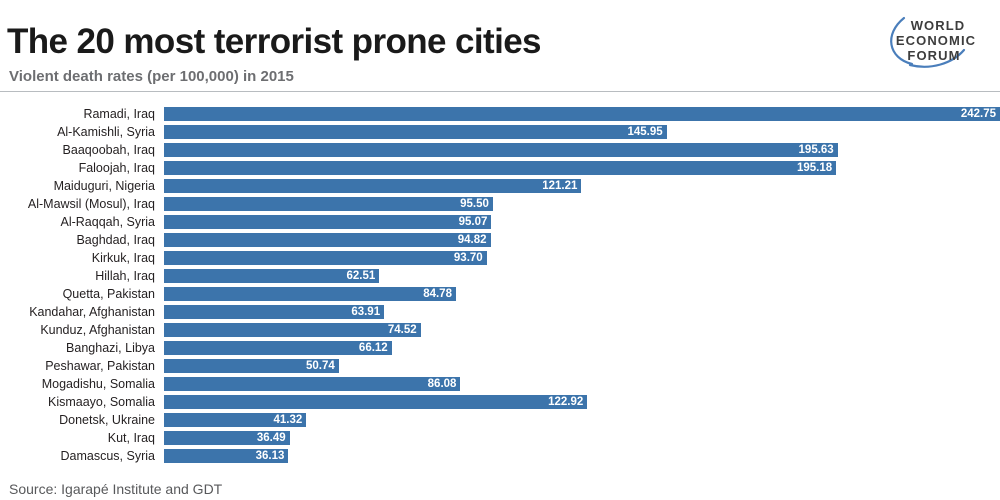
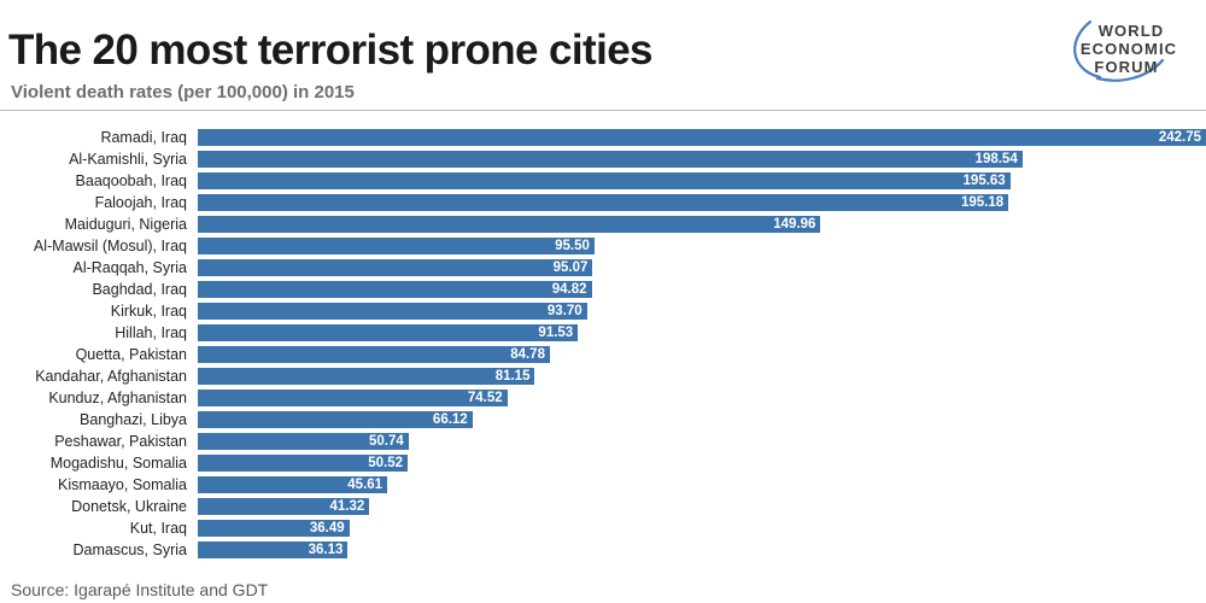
Al-Kamishli, Syria: 145.95 -> 198.54
Maiduguri, Nigeria: 121.21 -> 149.96
Hillah, Iraq: 62.51 -> 91.53
Kandahar, Afghanistan: 63.91 -> 81.15
Mogadishu, Somalia: 86.08 -> 50.52
Kismaayo, Somalia: 122.92 -> 45.61
